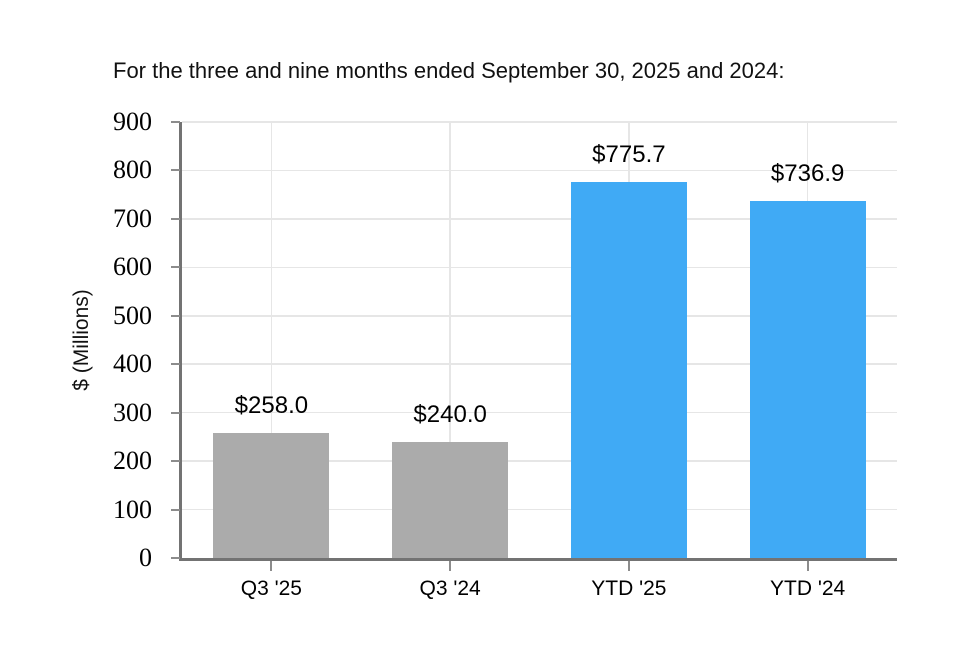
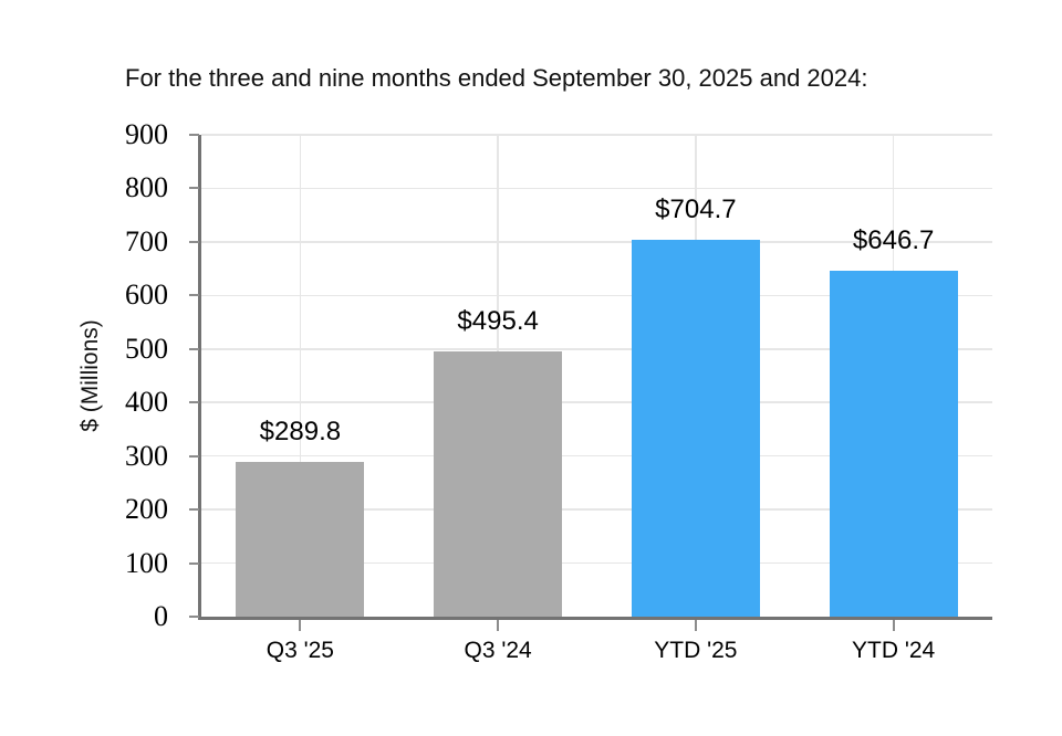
Q3 '25: $258.0 -> $289.8
Q3 '24: $240.0 -> $495.4
YTD '25: $775.7 -> $704.7
YTD '24: $736.9 -> $646.7
